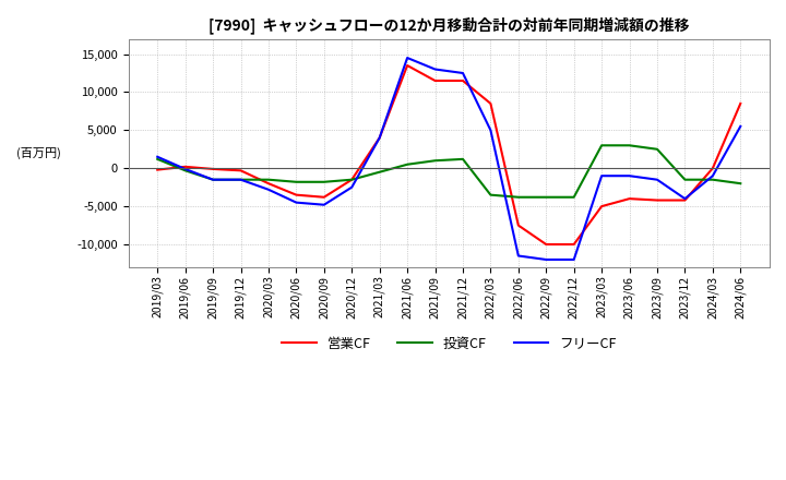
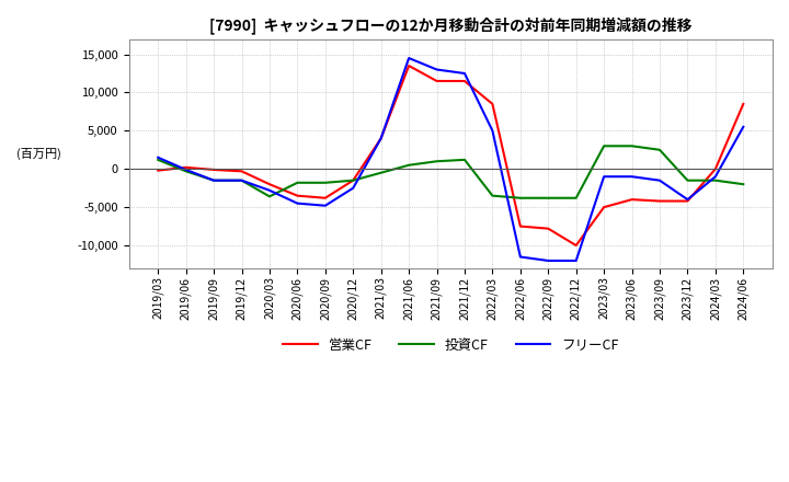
投資CF/2020/03: -1,500 -> -3,600
営業CF/2022/09: -10,000 -> -7,800
